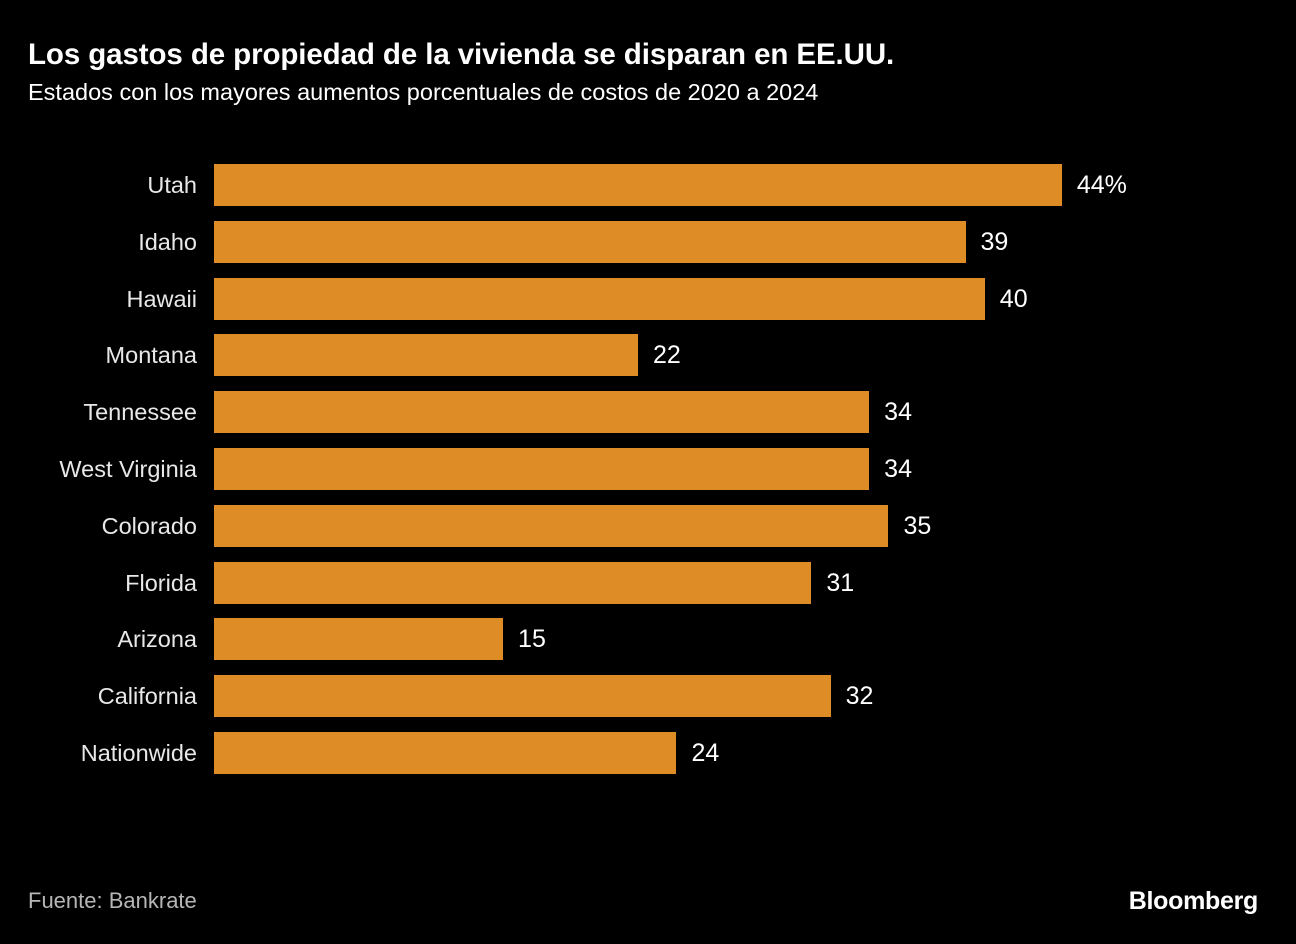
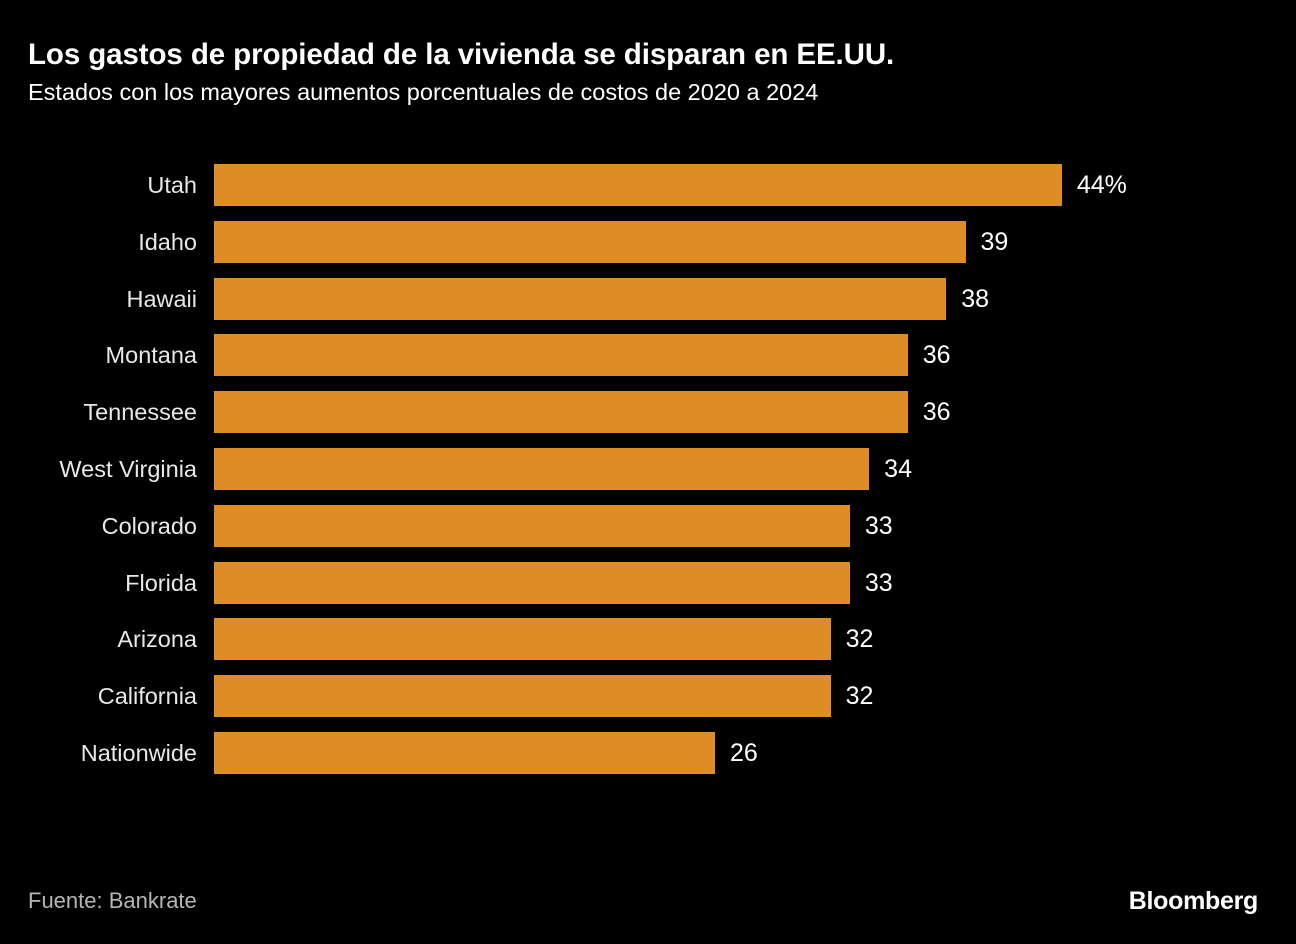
Hawaii: 40 -> 38
Montana: 22 -> 36
Tennessee: 34 -> 36
Colorado: 35 -> 33
Florida: 31 -> 33
Arizona: 15 -> 32
Nationwide: 24 -> 26
